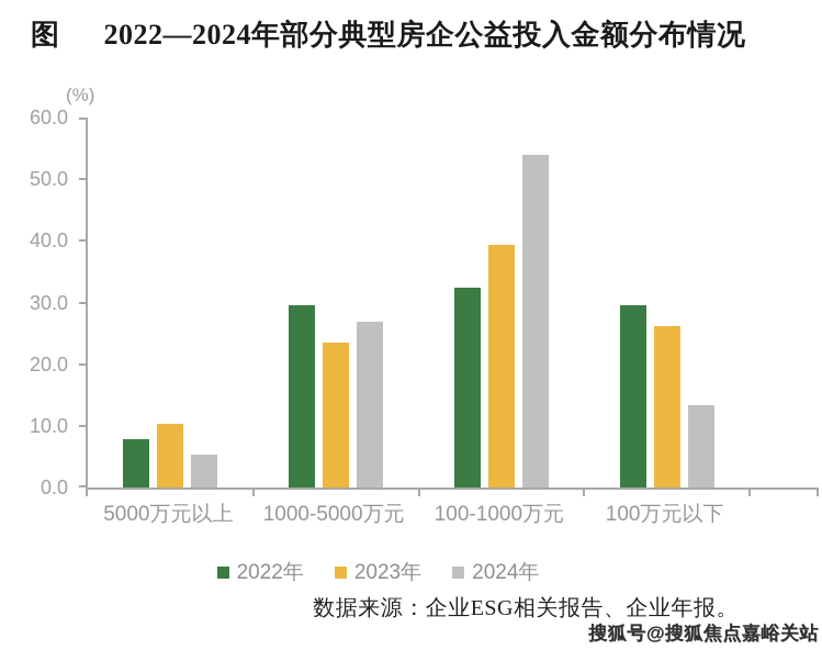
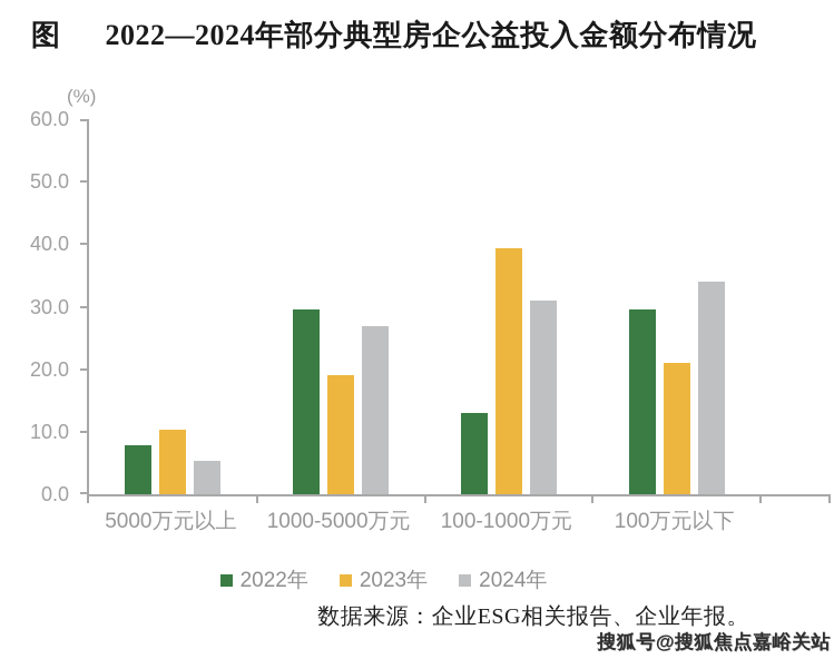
2023年/1000-5000万元: 24 -> 19
2022年/100-1000万元: 32 -> 13
2024年/100-1000万元: 54 -> 31
2023年/100万元以下: 26 -> 21
2024年/100万元以下: 13 -> 34
